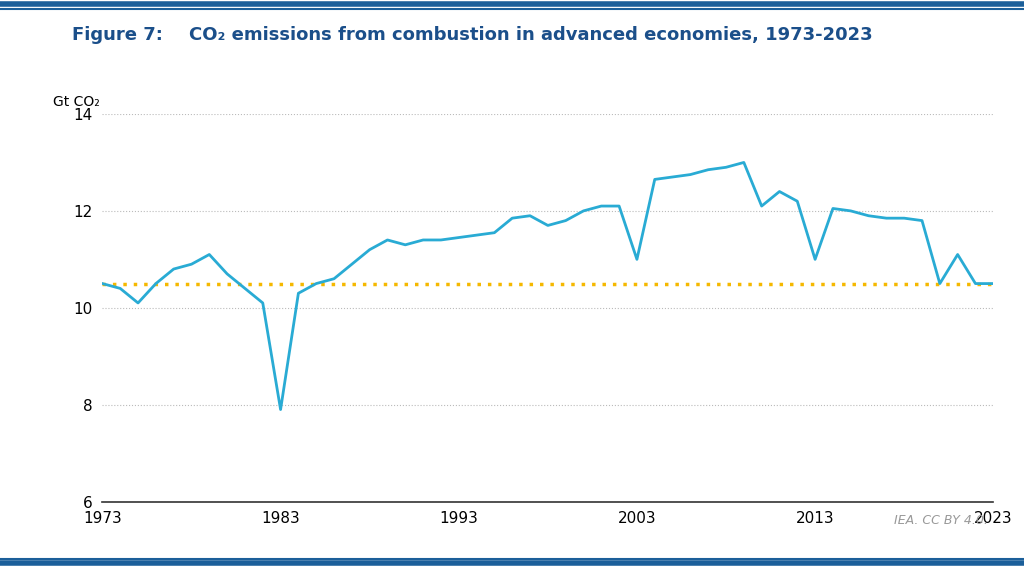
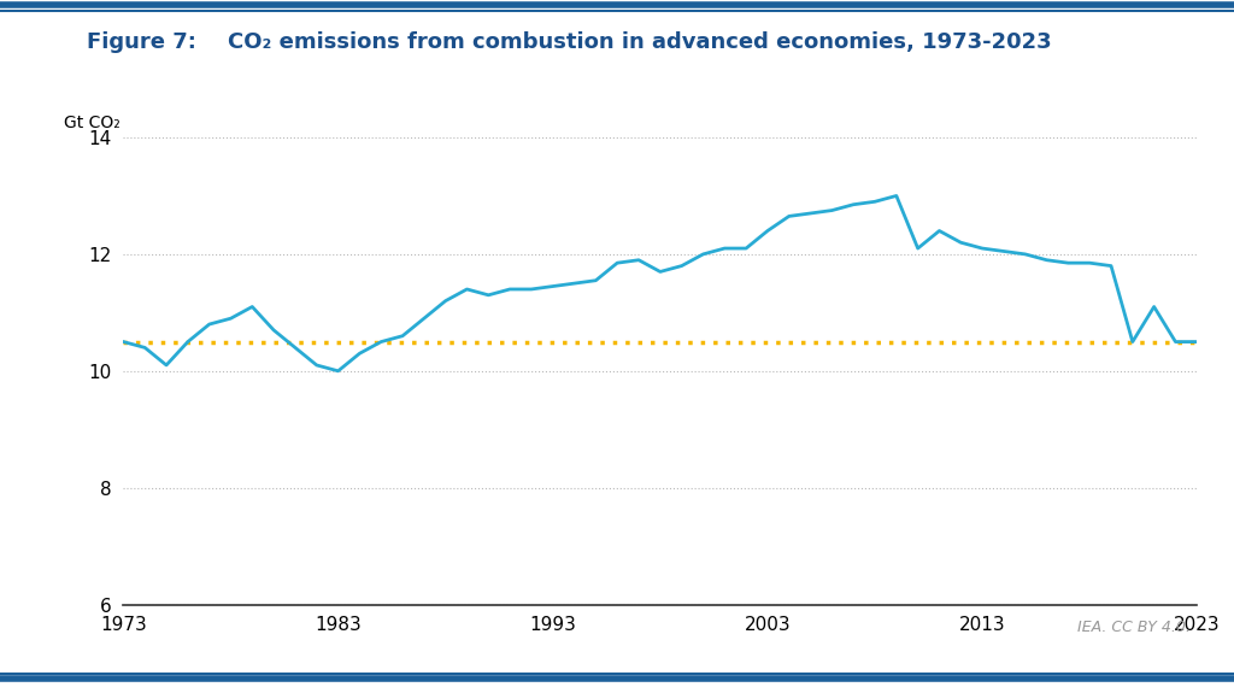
1983: 7.90 -> 10.00
2003: 11.00 -> 12.40
2013: 11.00 -> 12.10
